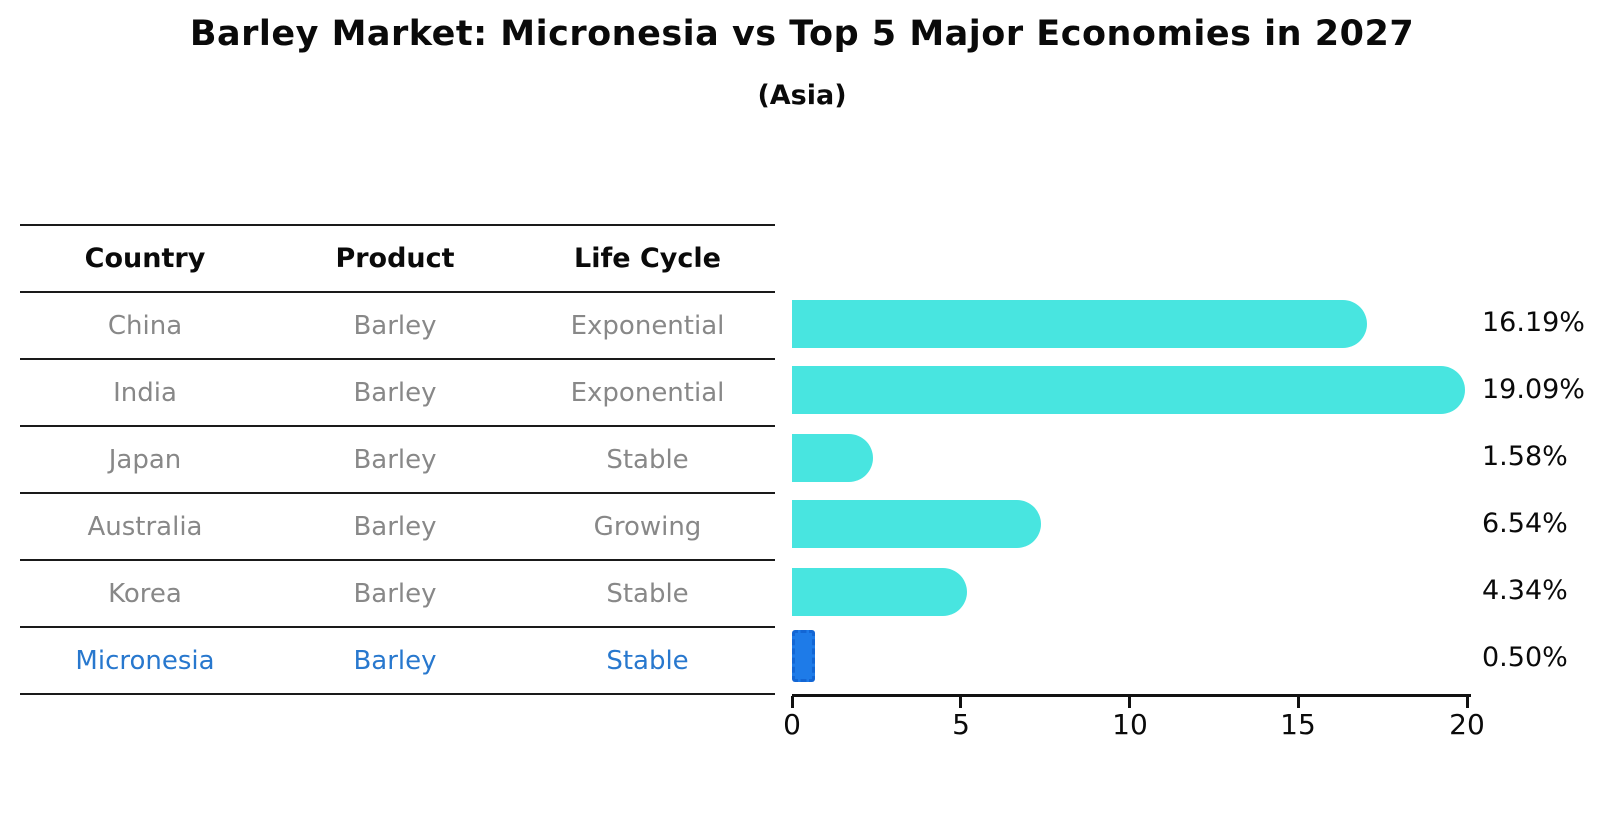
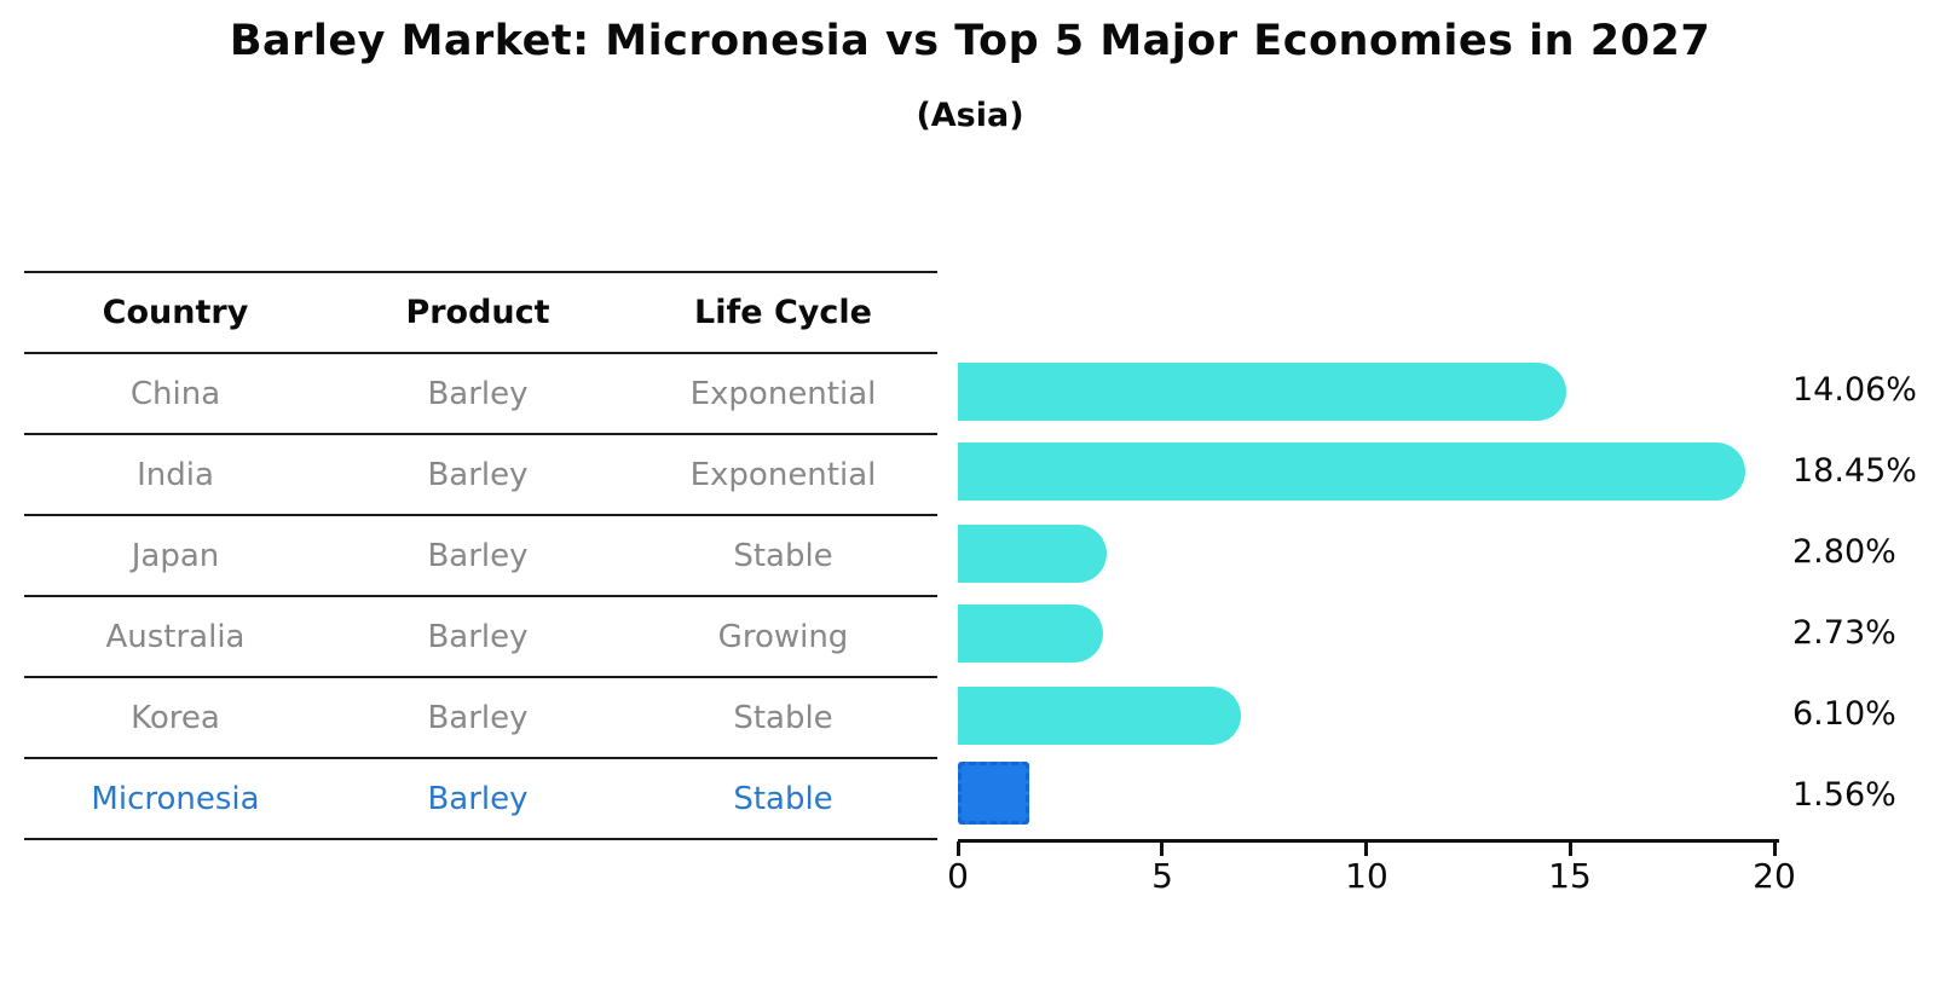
China: 16.19% -> 14.06%
India: 19.09% -> 18.45%
Japan: 1.58% -> 2.80%
Australia: 6.54% -> 2.73%
Korea: 4.34% -> 6.10%
Micronesia: 0.50% -> 1.56%
